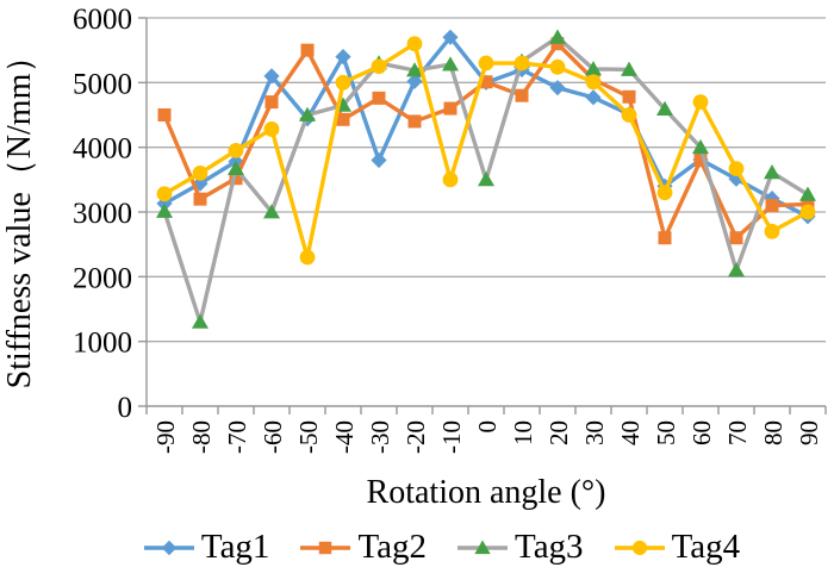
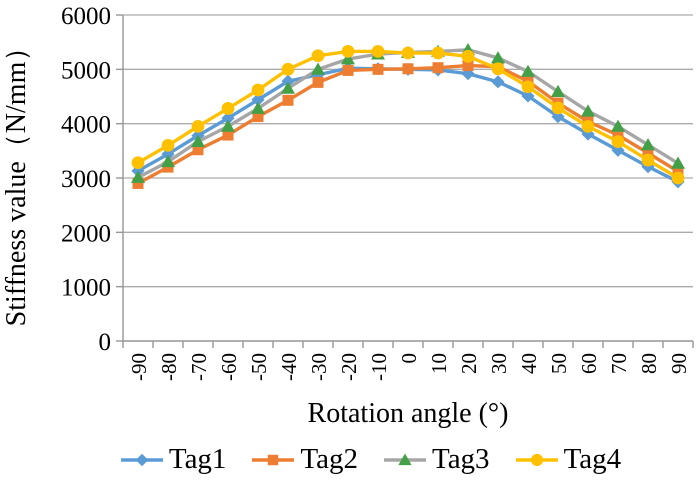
Tag2/-90: 4500 -> 2900
Tag3/-80: 1300 -> 3300
Tag1/-60: 5100 -> 4100
Tag2/-60: 4700 -> 3800
Tag3/-60: 3000 -> 4000
Tag2/-50: 5500 -> 4100
Tag3/-50: 4500 -> 4300
Tag4/-50: 2300 -> 4600
Tag1/-40: 5400 -> 4800
Tag1/-30: 3800 -> 4900
Tag3/-30: 5300 -> 5000
Tag2/-20: 4400 -> 5000
Tag4/-20: 5600 -> 5300
Tag1/-10: 5700 -> 5000
Tag2/-10: 4600 -> 5000
Tag4/-10: 3500 -> 5300
Tag3/0: 3500 -> 5300
Tag1/10: 5200 -> 5000
Tag2/10: 4800 -> 5000
Tag2/20: 5600 -> 5100
Tag3/20: 5700 -> 5400
Tag3/40: 5200 -> 5000
Tag4/40: 4500 -> 4700
Tag1/50: 3400 -> 4100
Tag2/50: 2600 -> 4400
Tag4/50: 3300 -> 4300
Tag2/60: 3800 -> 4000
Tag3/60: 4000 -> 4200
Tag4/60: 4700 -> 4000
Tag2/70: 2600 -> 3800
Tag3/70: 2100 -> 4000
Tag2/80: 3100 -> 3500
Tag4/80: 2700 -> 3300
